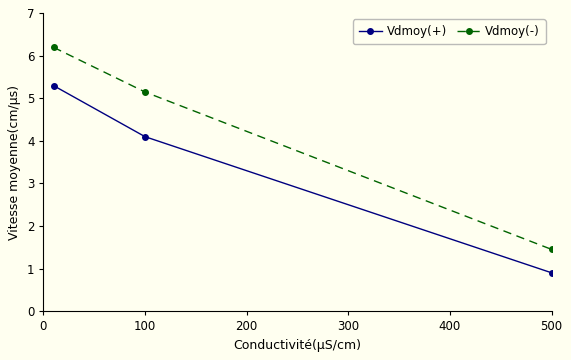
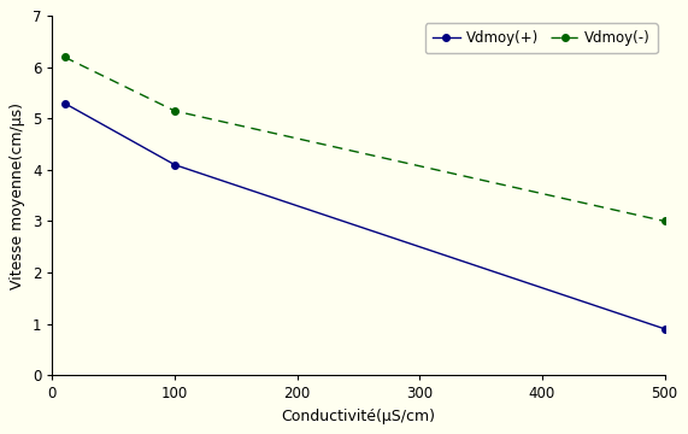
Vdmoy(-)/500: 1.45 -> 3.00
